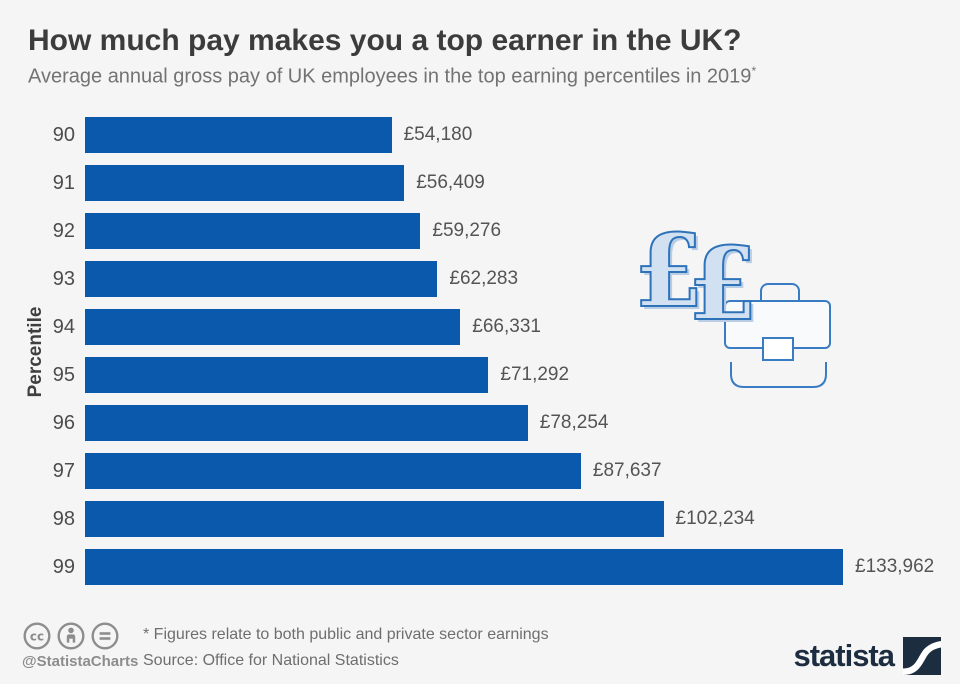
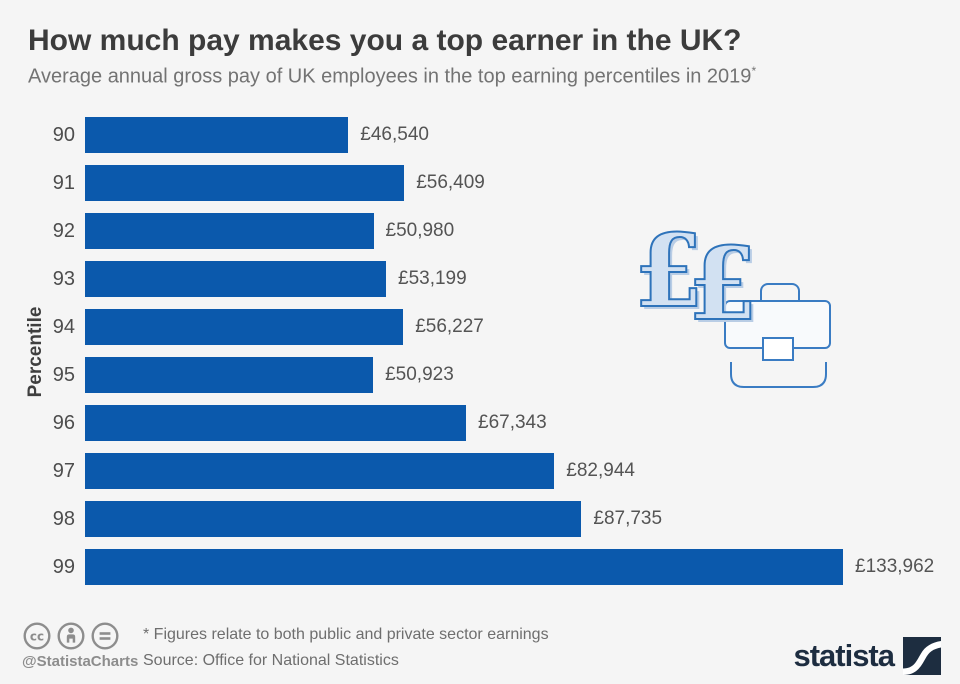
90: £54,180 -> £46,540
92: £59,276 -> £50,980
93: £62,283 -> £53,199
94: £66,331 -> £56,227
95: £71,292 -> £50,923
96: £78,254 -> £67,343
97: £87,637 -> £82,944
98: £102,234 -> £87,735
